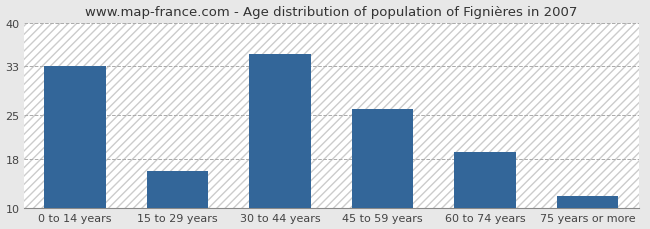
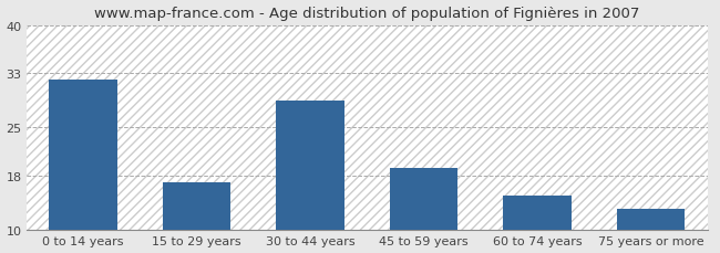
0 to 14 years: 33 -> 32
15 to 29 years: 16 -> 17
30 to 44 years: 35 -> 29
45 to 59 years: 26 -> 19
60 to 74 years: 19 -> 15
75 years or more: 12 -> 13
